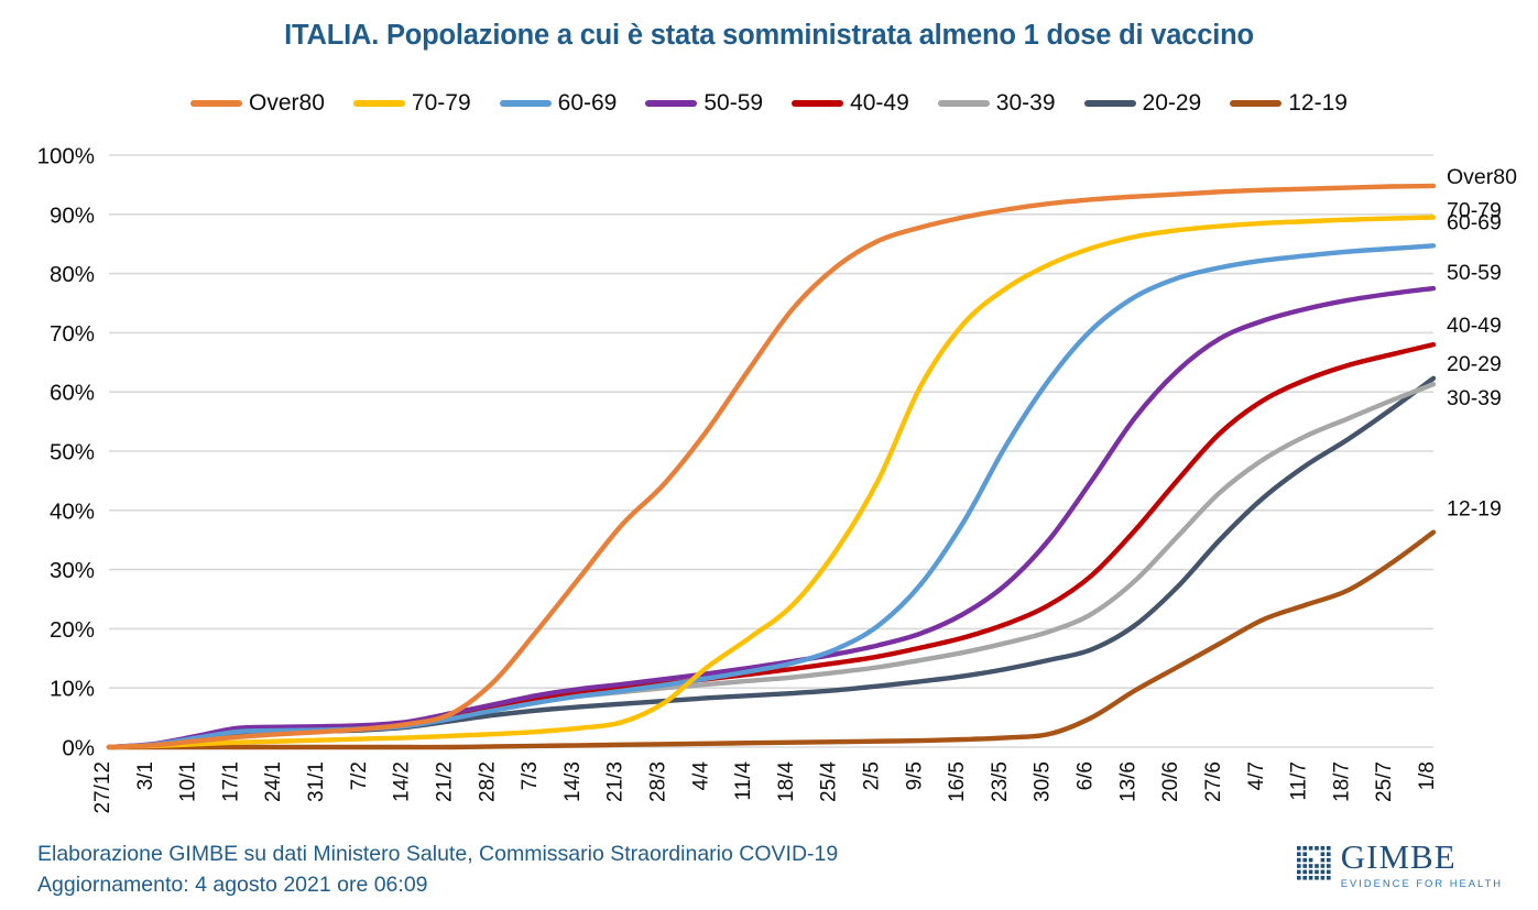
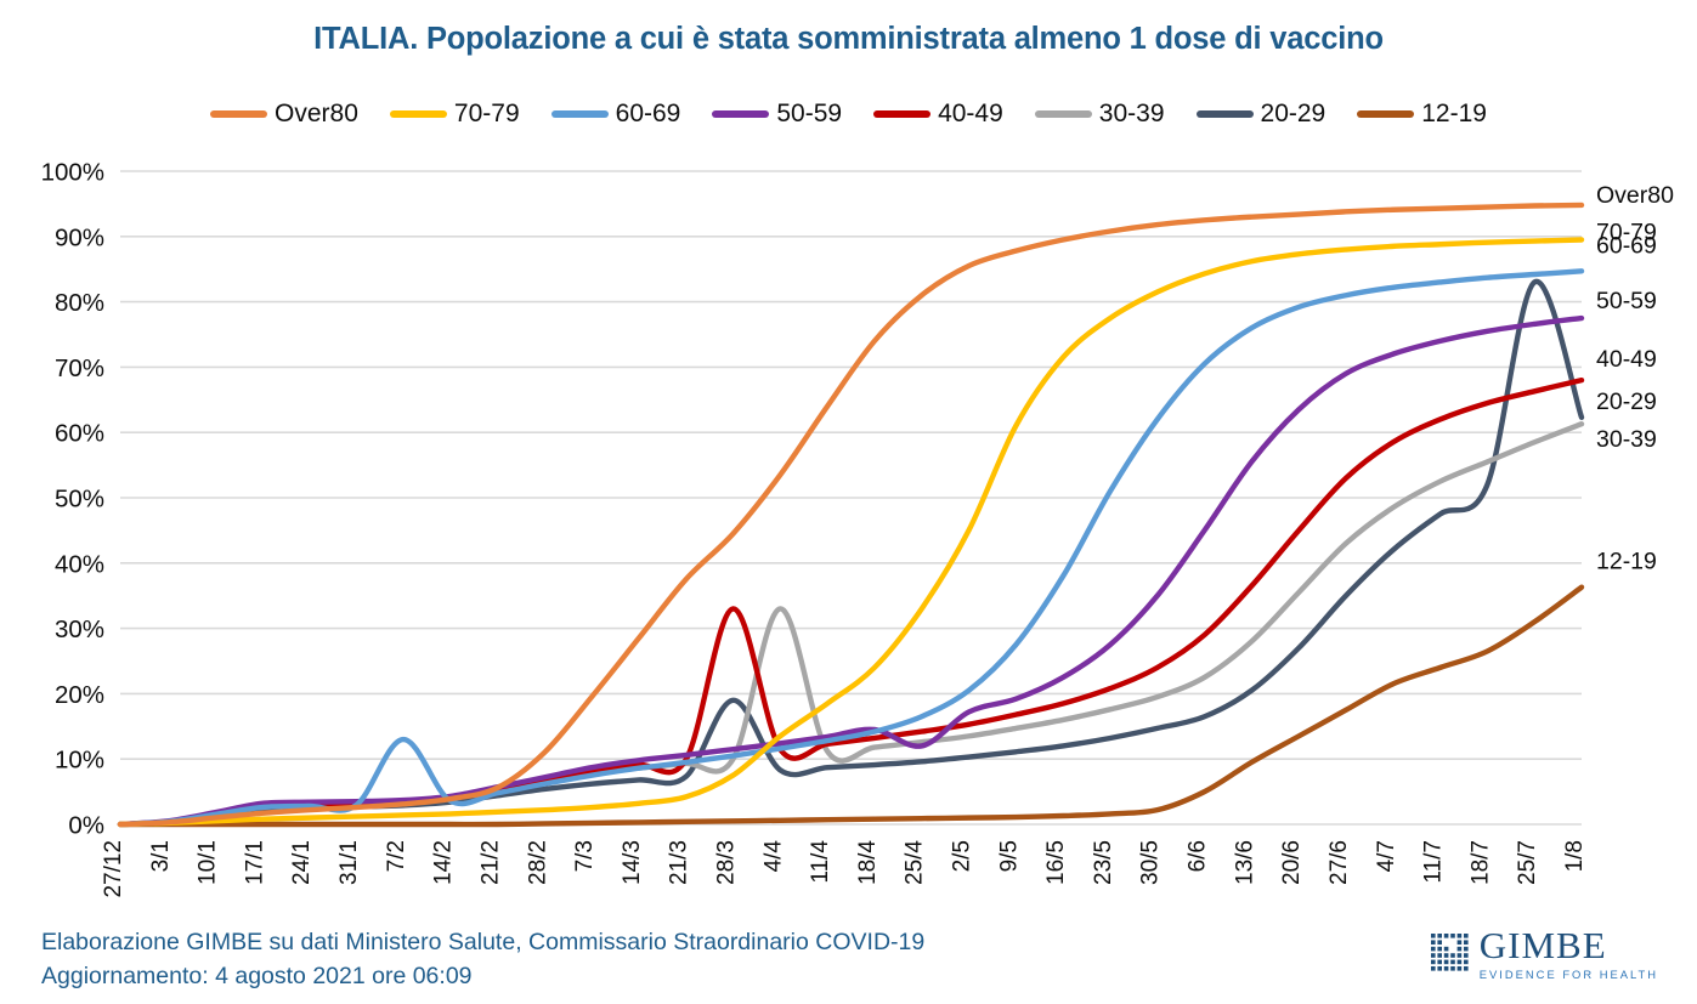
60-69/7/2: 3% -> 13%
40-49/28/3: 11% -> 33%
20-29/28/3: 8% -> 19%
30-39/4/4: 11% -> 33%
50-59/25/4: 16% -> 12%
20-29/25/7: 57% -> 83%
